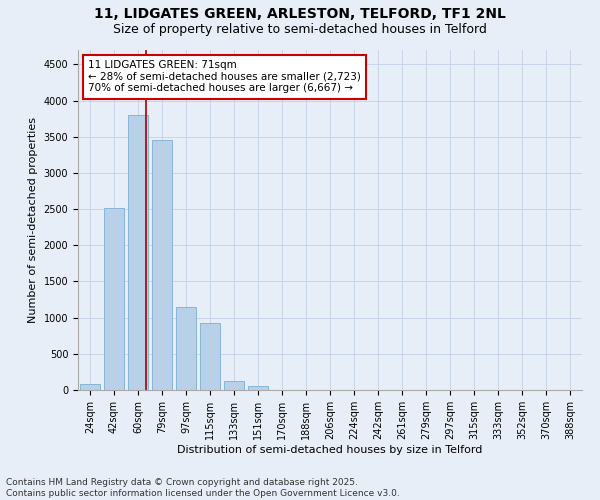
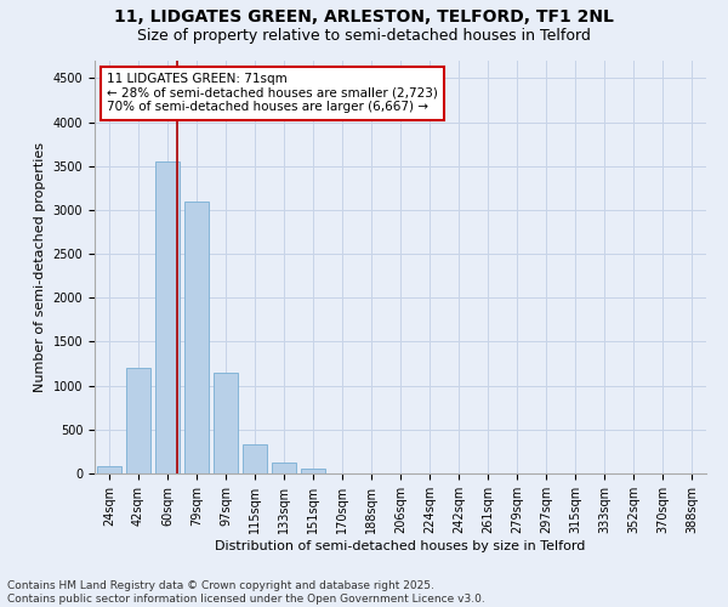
42sqm: 2520 -> 1200
60sqm: 3800 -> 3550
79sqm: 3460 -> 3100
115sqm: 920 -> 330
